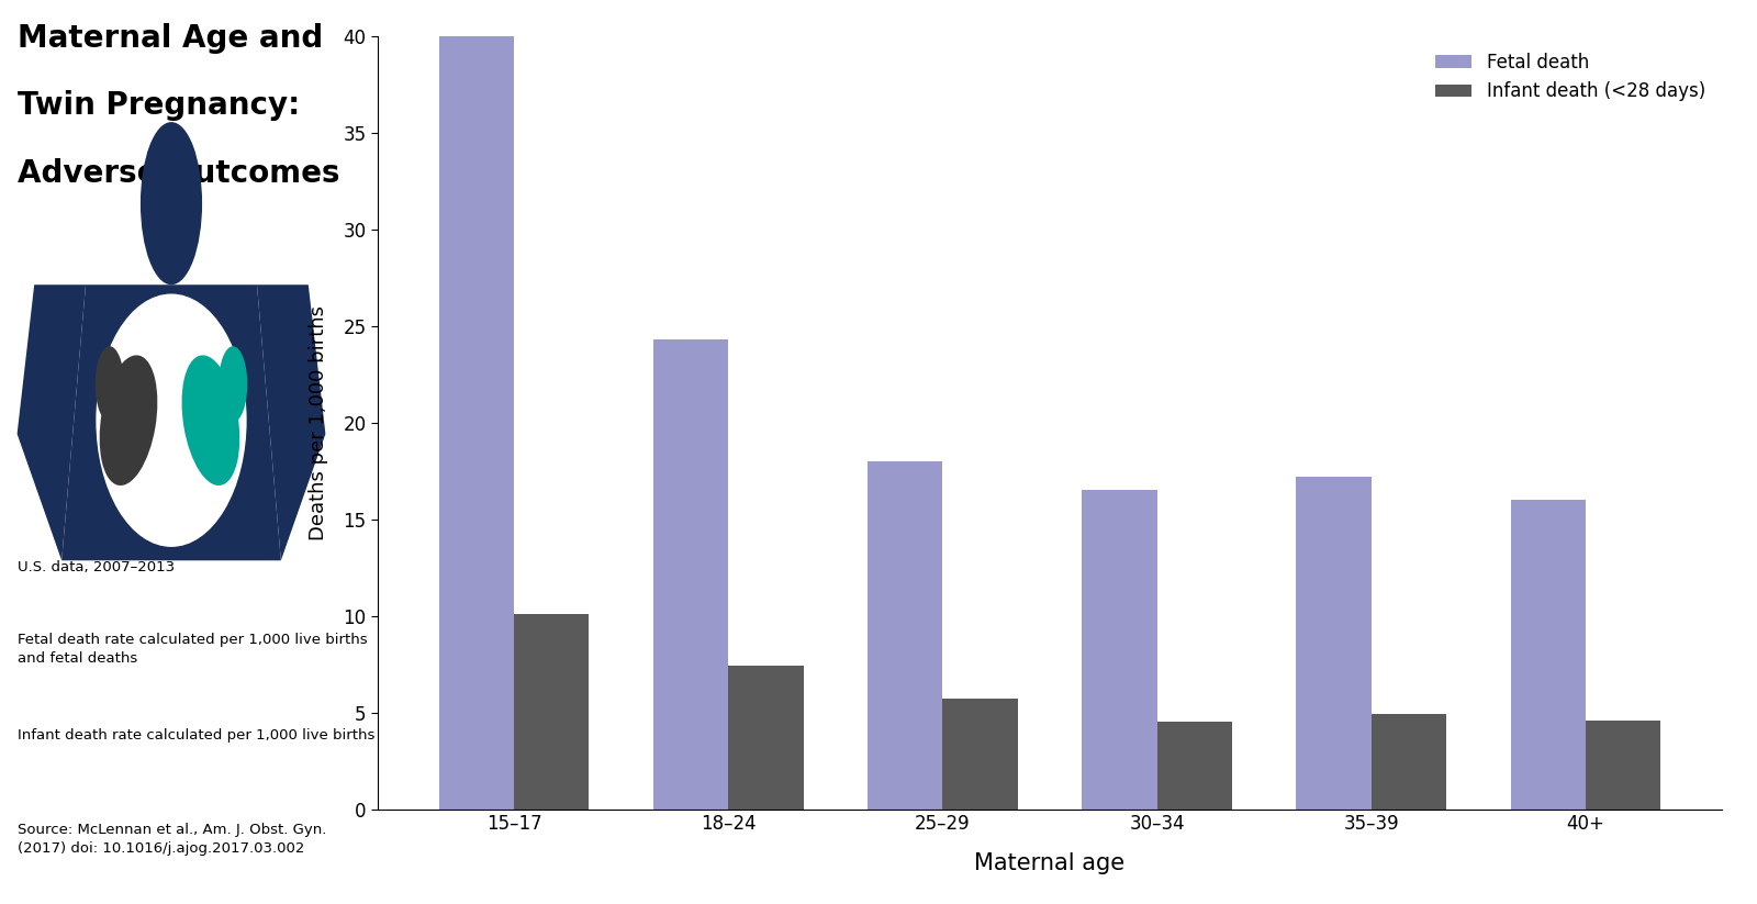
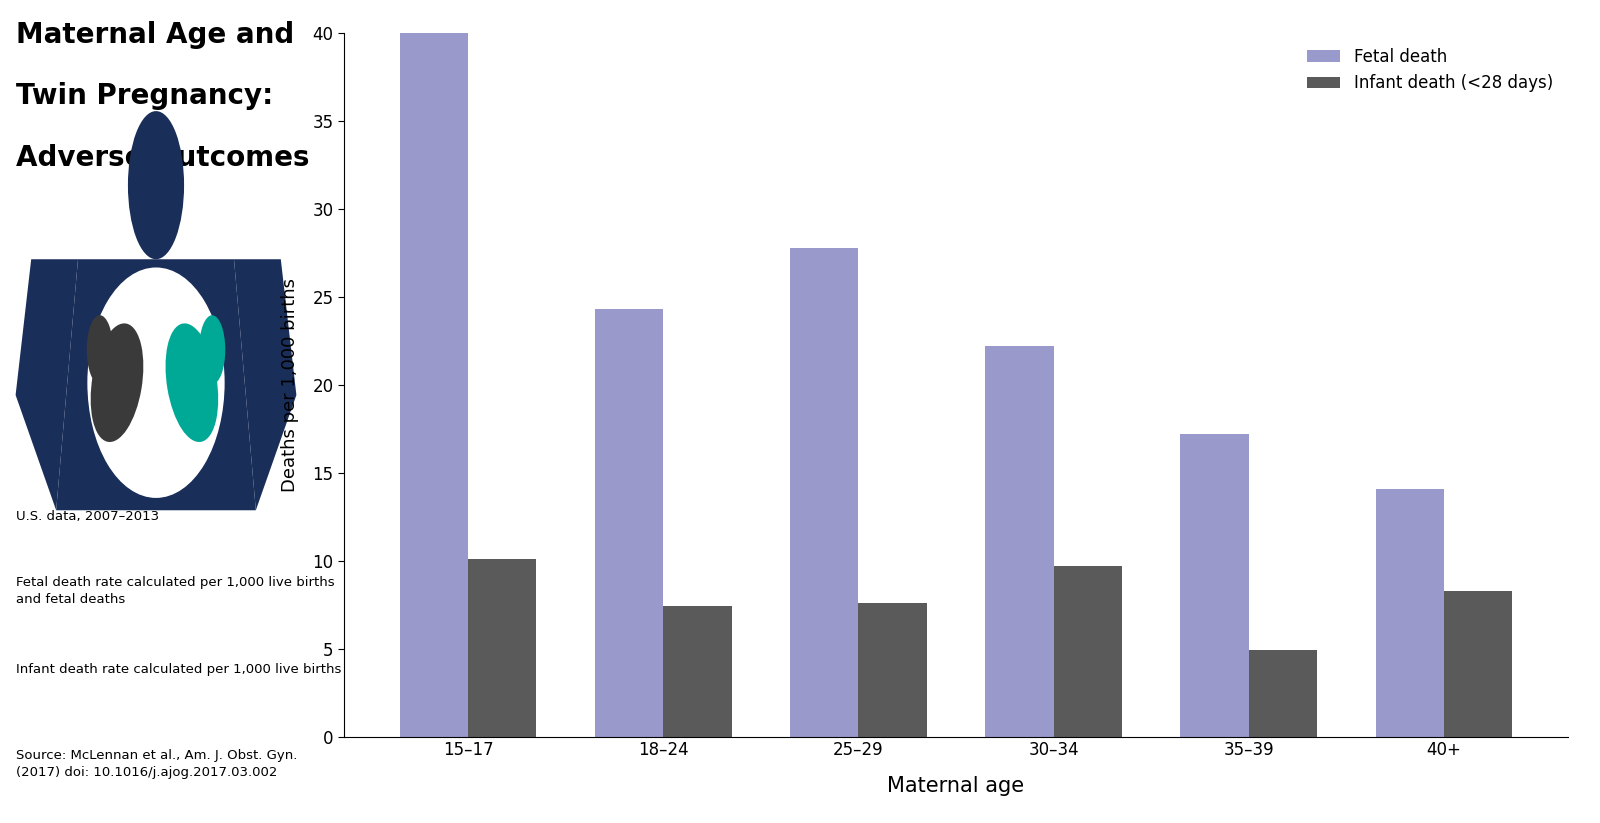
Fetal death/25–29: 18.0 -> 27.8
Infant death (<28 days)/25–29: 5.7 -> 7.6
Fetal death/30–34: 16.5 -> 22.2
Infant death (<28 days)/30–34: 4.5 -> 9.7
Fetal death/40+: 16.0 -> 14.1
Infant death (<28 days)/40+: 4.6 -> 8.3
